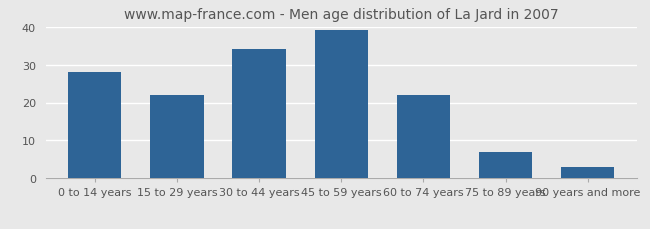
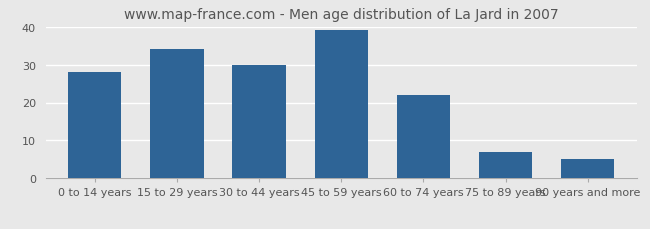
15 to 29 years: 22 -> 34
30 to 44 years: 34 -> 30
90 years and more: 3 -> 5
